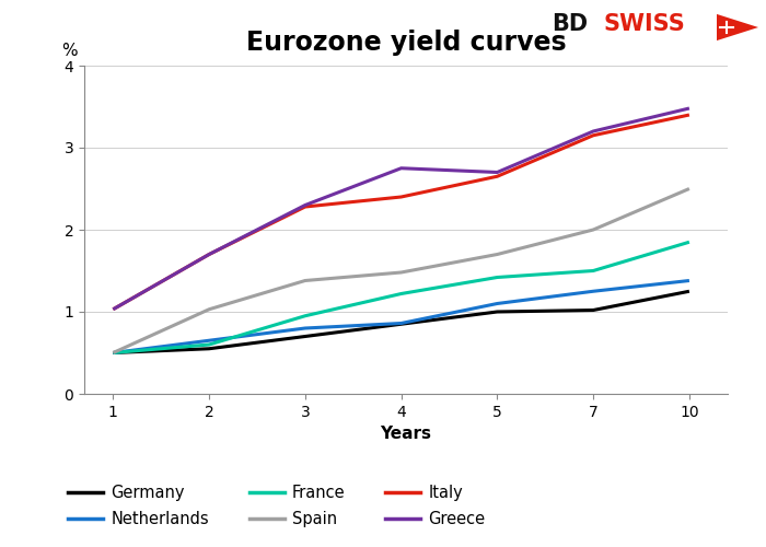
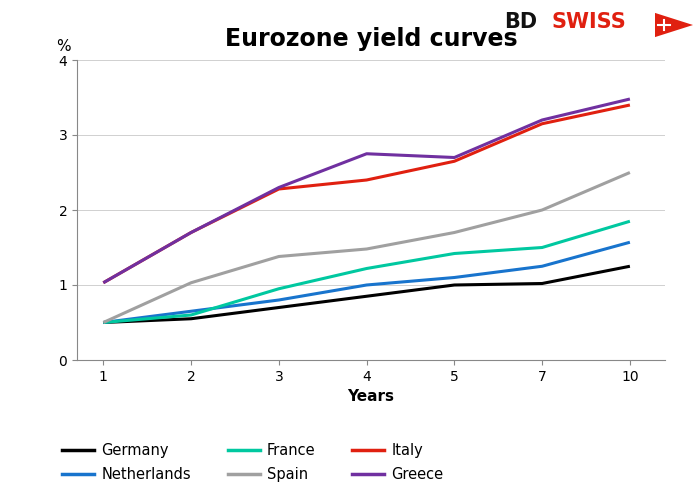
Netherlands/4: 0.86 -> 1.00
Netherlands/10: 1.38 -> 1.57
